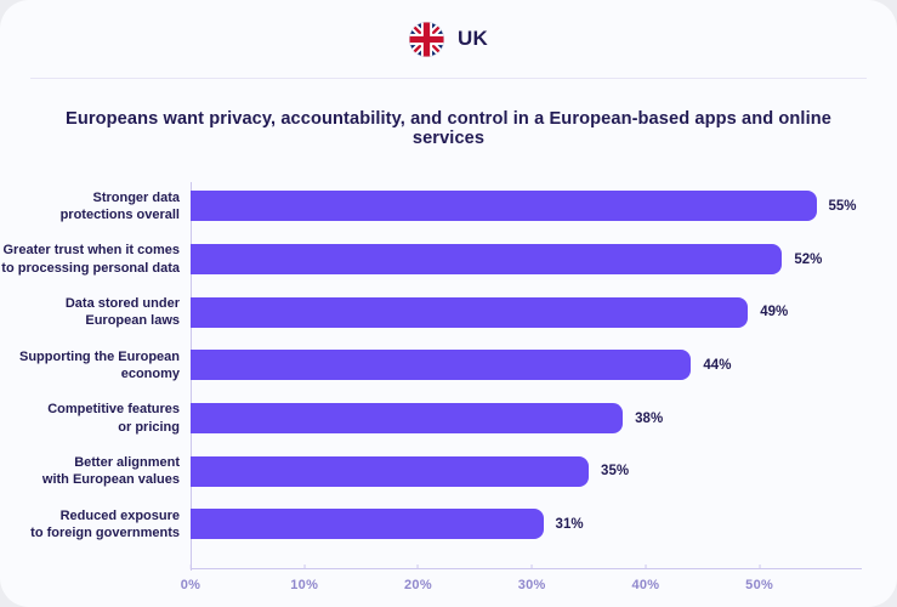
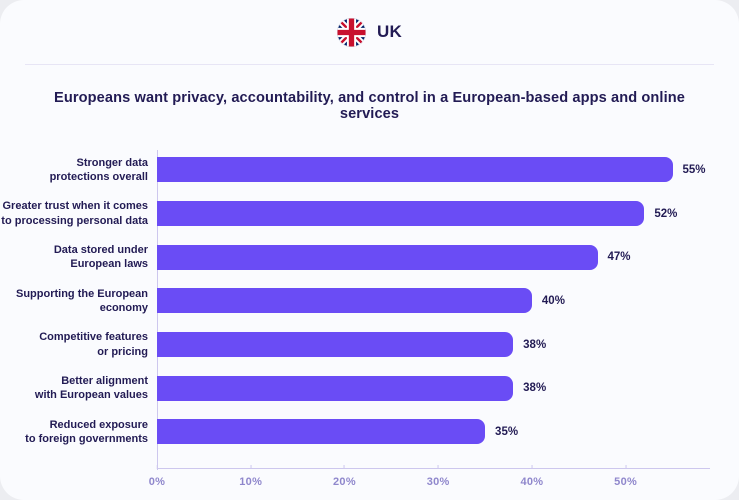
Data stored under European laws: 49% -> 47%
Supporting the European economy: 44% -> 40%
Better alignment with European values: 35% -> 38%
Reduced exposure to foreign governments: 31% -> 35%
